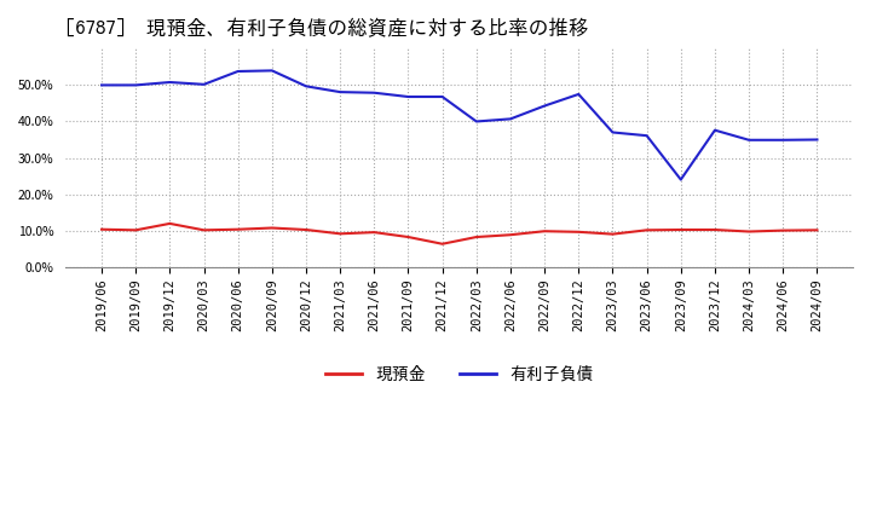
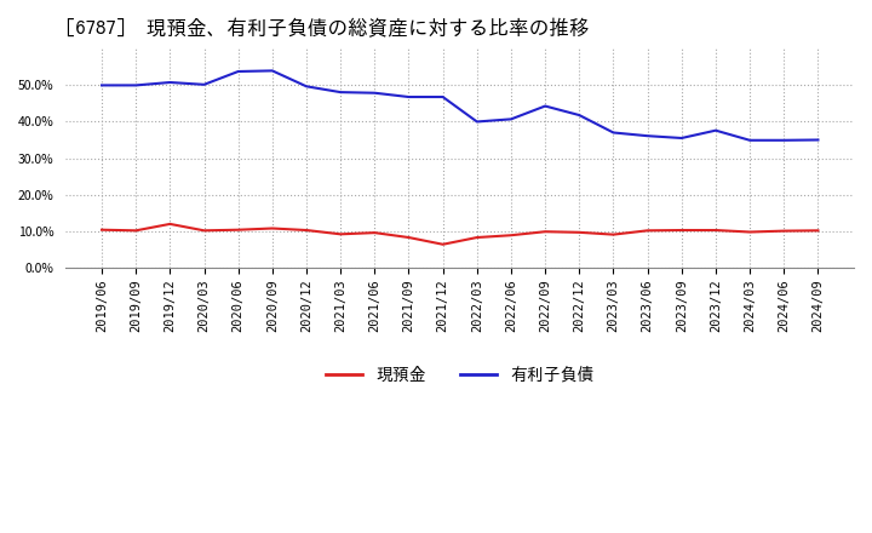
有利子負債/2022/12: 47.5% -> 41.8%
有利子負債/2023/09: 24.0% -> 35.5%
